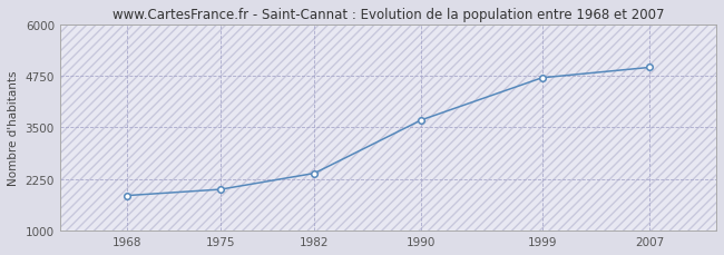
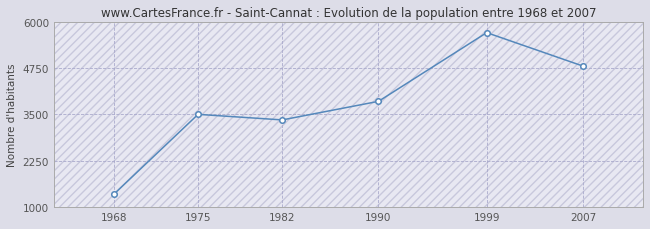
1968: 1850 -> 1350
1975: 2000 -> 3500
1982: 2390 -> 3350
1990: 3680 -> 3850
1999: 4700 -> 5700
2007: 4950 -> 4800
